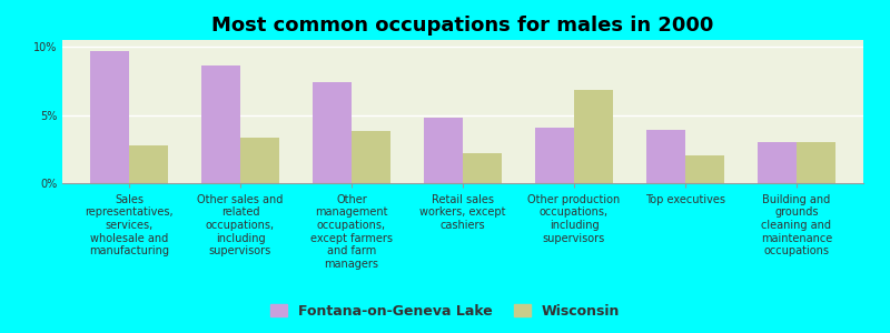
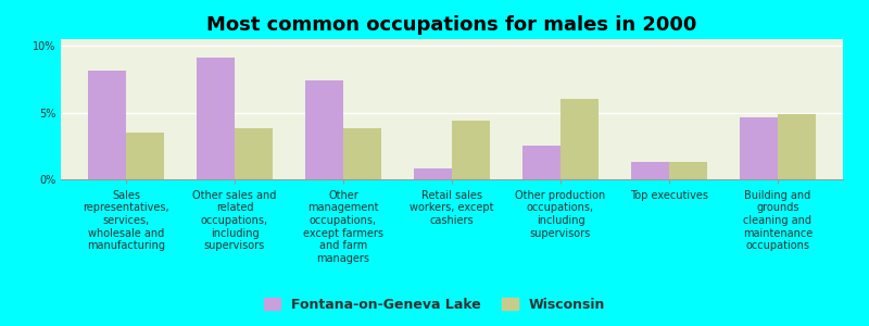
Fontana-on-Geneva Lake/Sales representatives, services, wholesale and manufacturing: 9.7% -> 8.1%
Wisconsin/Sales representatives, services, wholesale and manufacturing: 2.8% -> 3.5%
Fontana-on-Geneva Lake/Other sales and related occupations, including supervisors: 8.6% -> 9.1%
Wisconsin/Other sales and related occupations, including supervisors: 3.3% -> 3.8%
Fontana-on-Geneva Lake/Retail sales workers, except cashiers: 4.8% -> 0.8%
Wisconsin/Retail sales workers, except cashiers: 2.2% -> 4.4%
Fontana-on-Geneva Lake/Other production occupations, including supervisors: 4.1% -> 2.5%
Wisconsin/Other production occupations, including supervisors: 6.8% -> 6.0%
Fontana-on-Geneva Lake/Top executives: 3.9% -> 1.3%
Wisconsin/Top executives: 2.0% -> 1.3%
Fontana-on-Geneva Lake/Building and grounds cleaning and maintenance occupations: 3.0% -> 4.6%
Wisconsin/Building and grounds cleaning and maintenance occupations: 3.0% -> 4.9%
